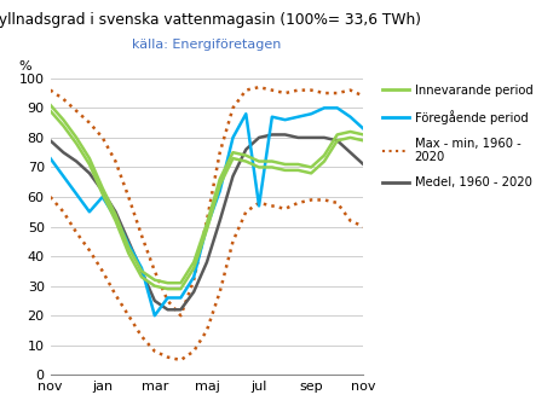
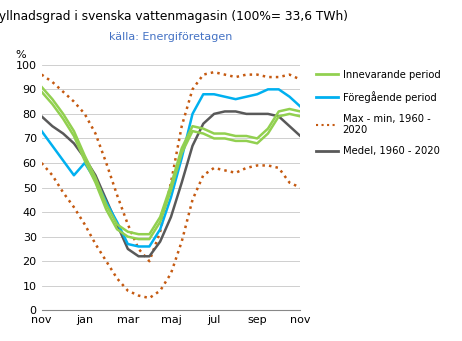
Föregående period/mar: 20 -> 27
Föregående period/maj: 50 -> 46
Föregående period/jul: 57 -> 88
